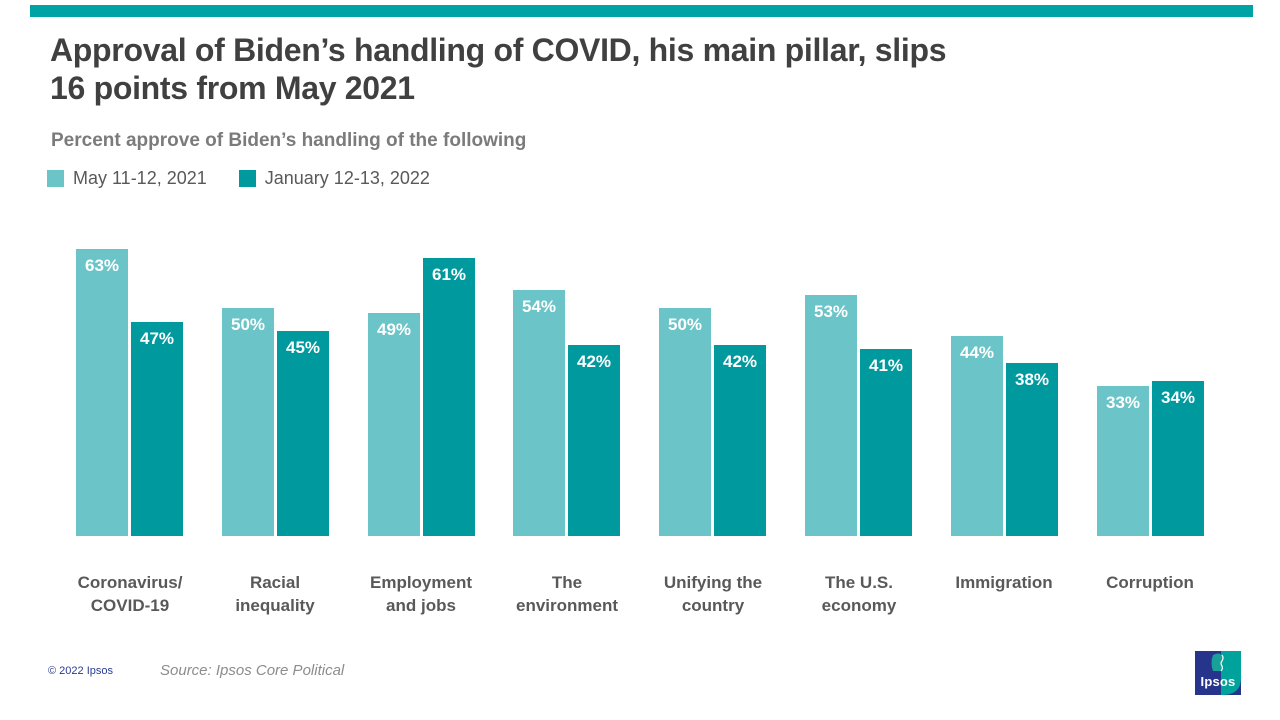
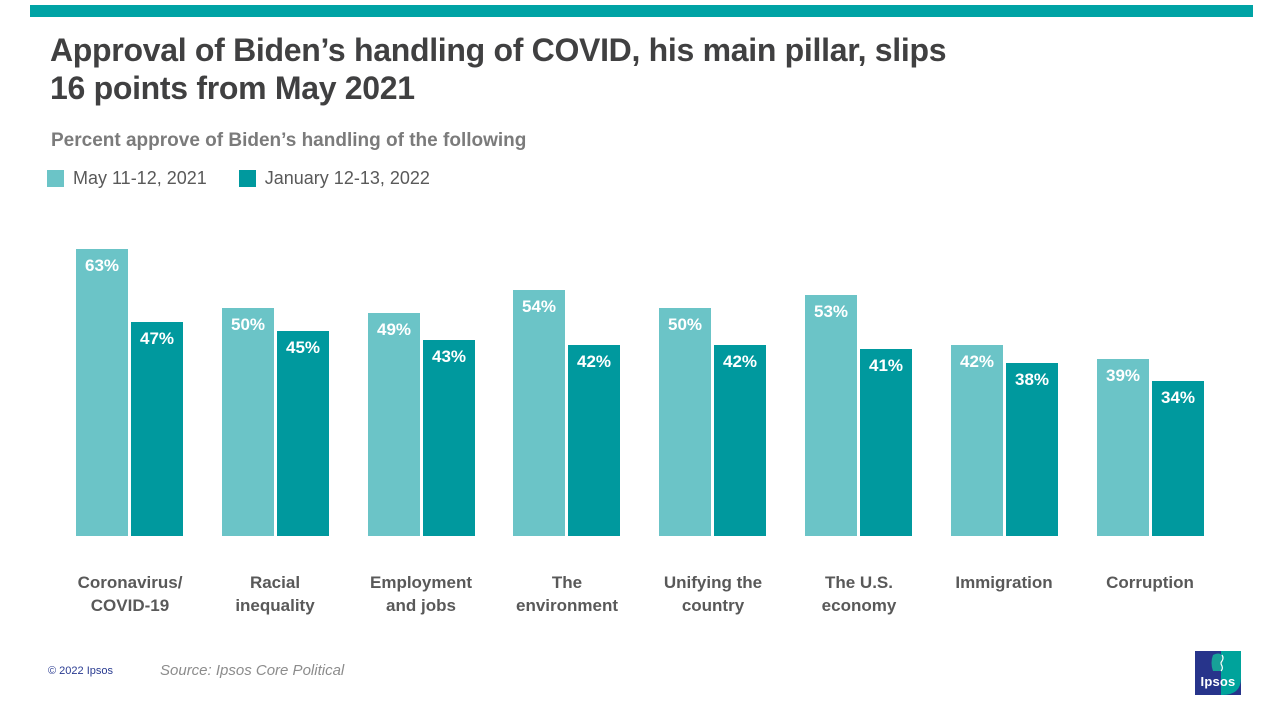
January 12-13, 2022/Employment and jobs: 61% -> 43%
May 11-12, 2021/Immigration: 44% -> 42%
May 11-12, 2021/Corruption: 33% -> 39%
